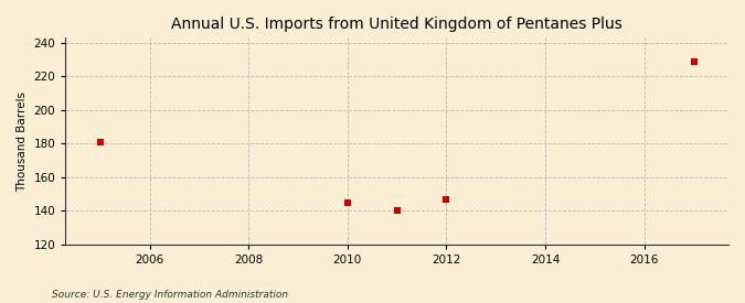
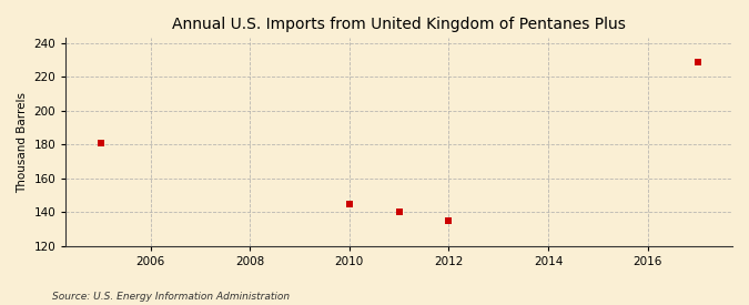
2012: 147 -> 135
